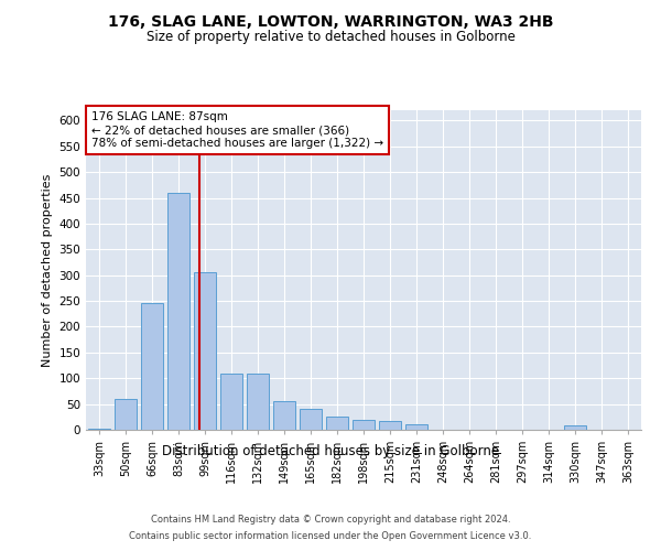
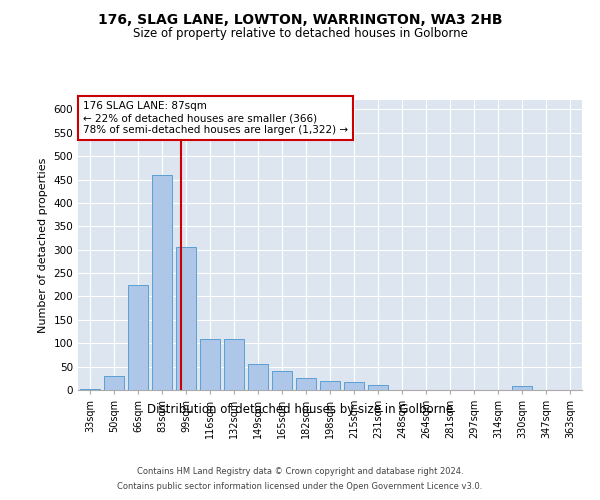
50sqm: 60 -> 30
66sqm: 245 -> 225
